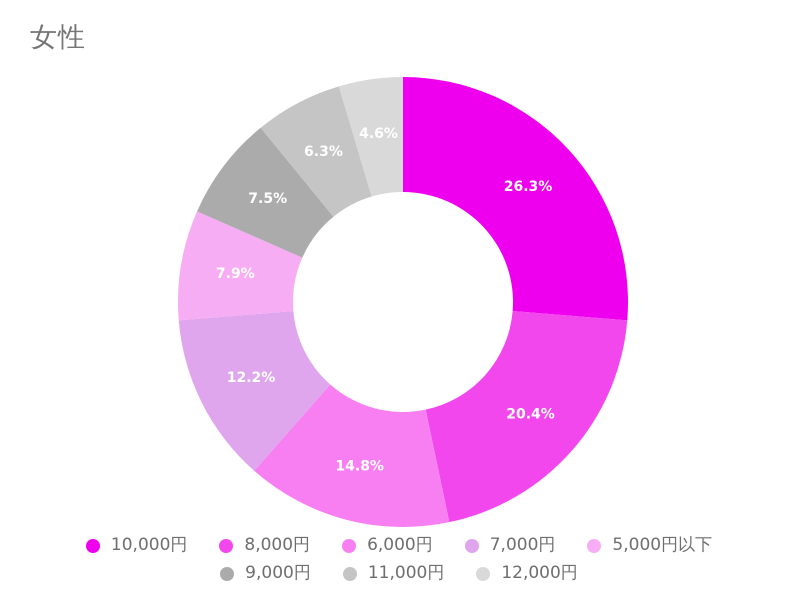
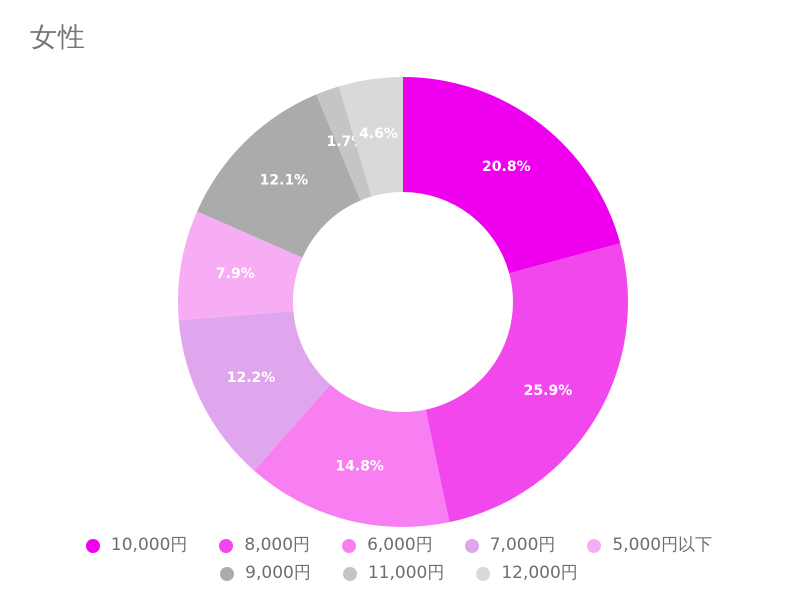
10,000円: 26.3% -> 20.8%
8,000円: 20.4% -> 25.9%
9,000円: 7.5% -> 12.1%
11,000円: 6.3% -> 1.7%
